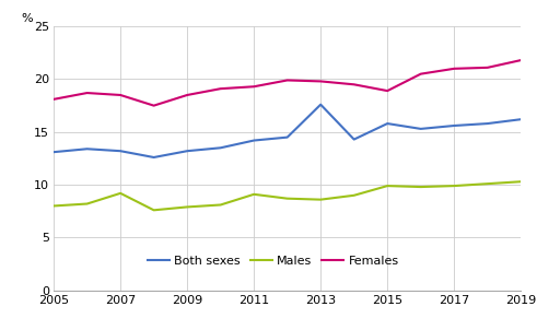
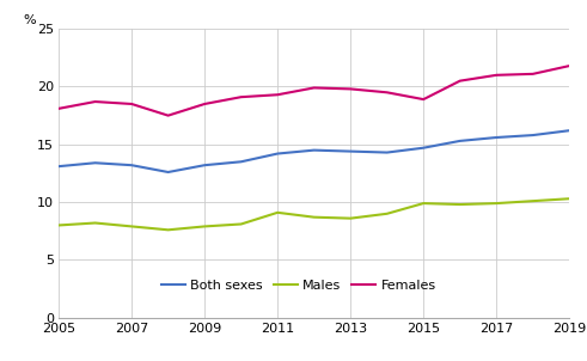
Males/2007: 9.2 -> 7.9
Both sexes/2013: 17.6 -> 14.4
Both sexes/2015: 15.8 -> 14.7
